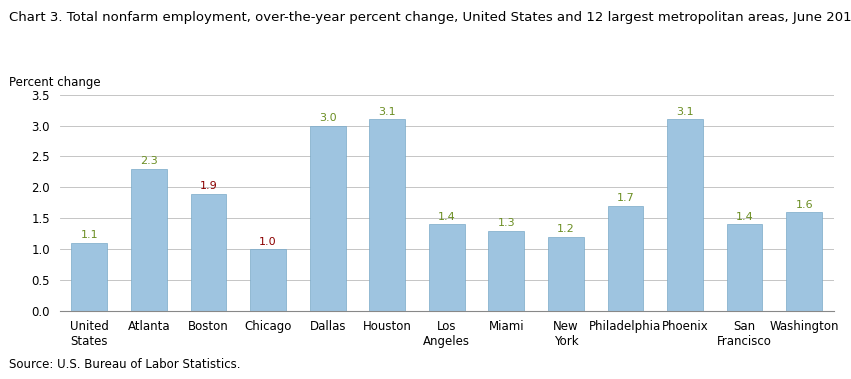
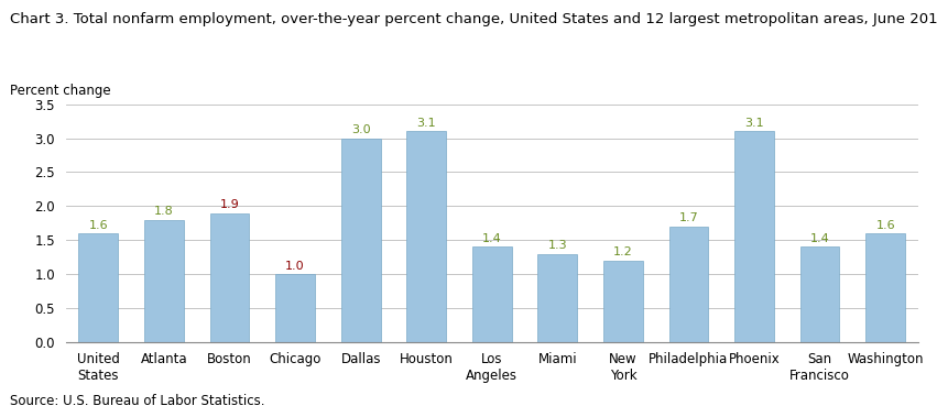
United States: 1.1 -> 1.6
Atlanta: 2.3 -> 1.8
